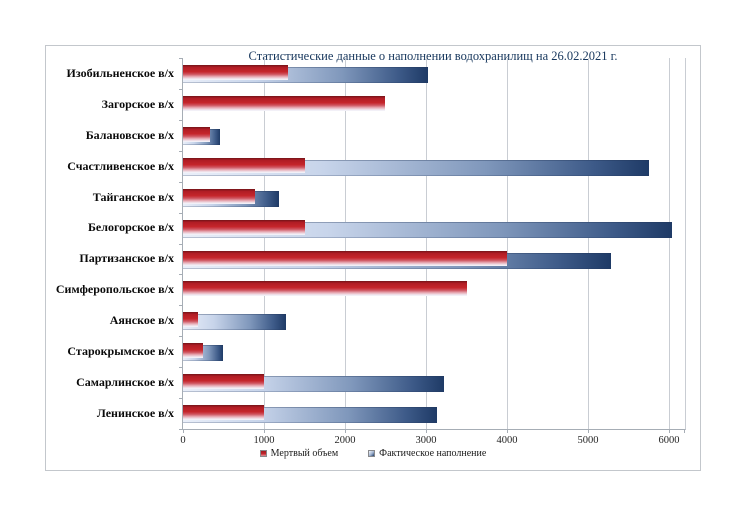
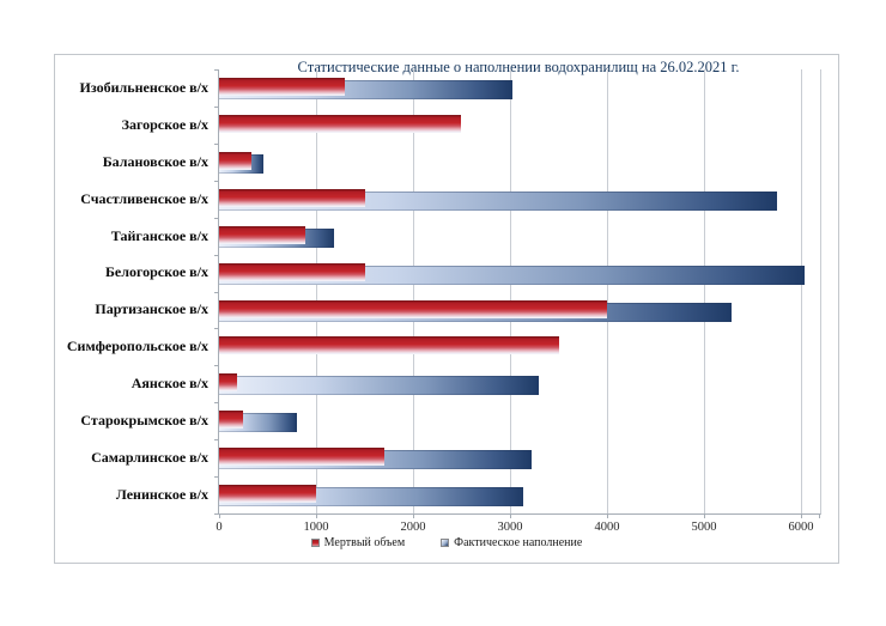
Фактическое наполнение/Аянское в/х: 1300 -> 3300
Фактическое наполнение/Старокрымское в/х: 500 -> 800
Мертвый объем/Самарлинское в/х: 1000 -> 1700
